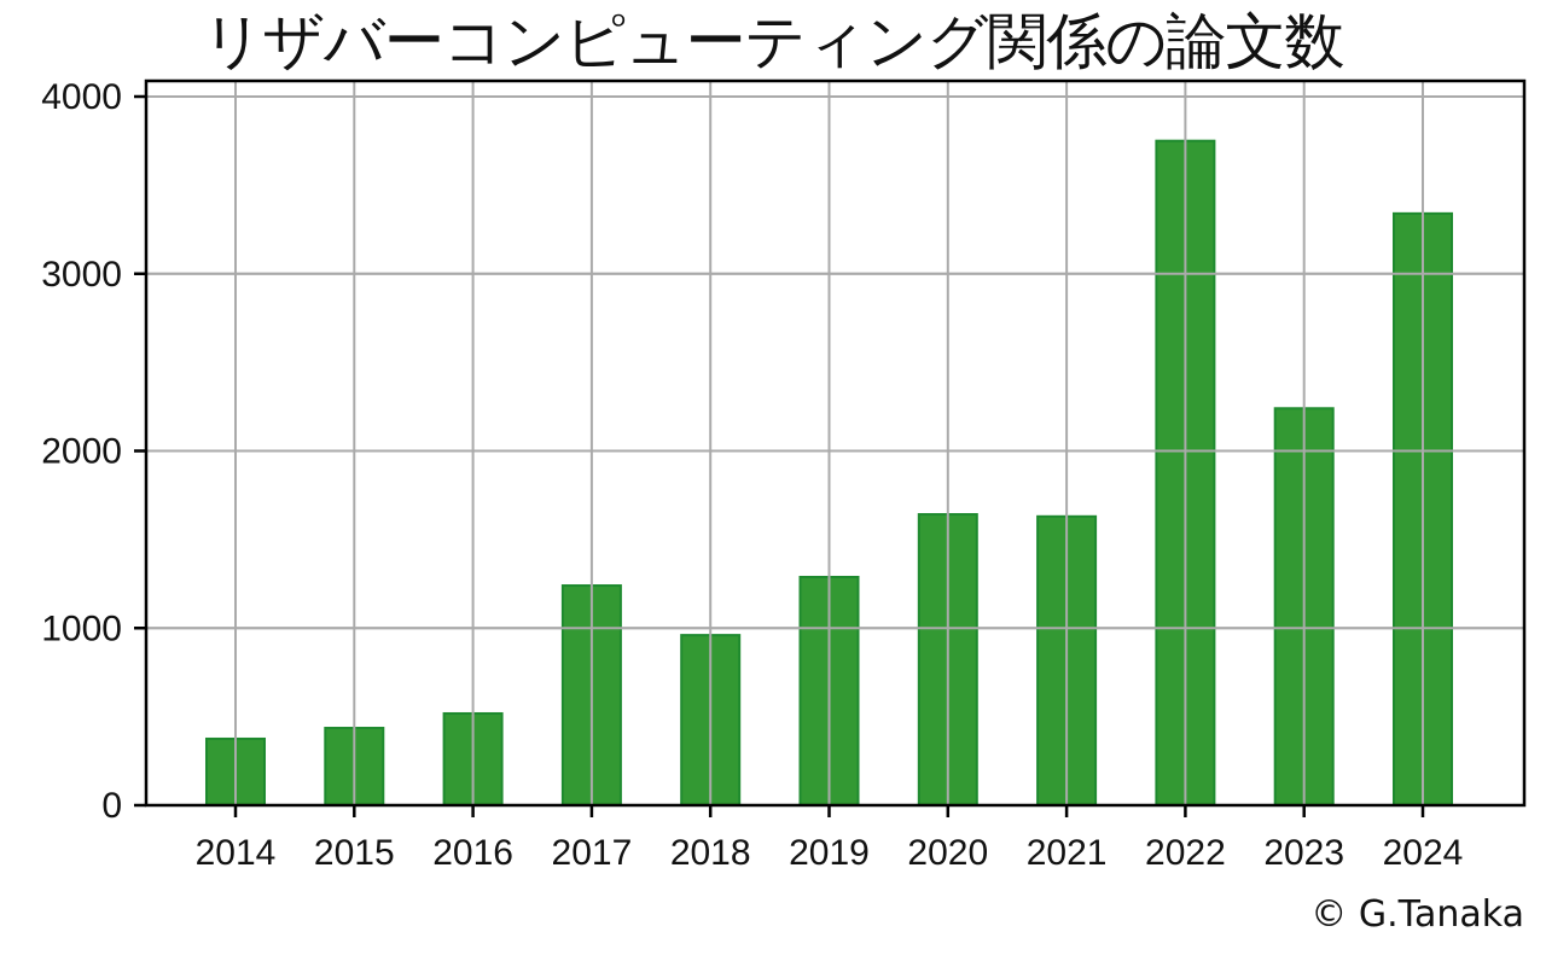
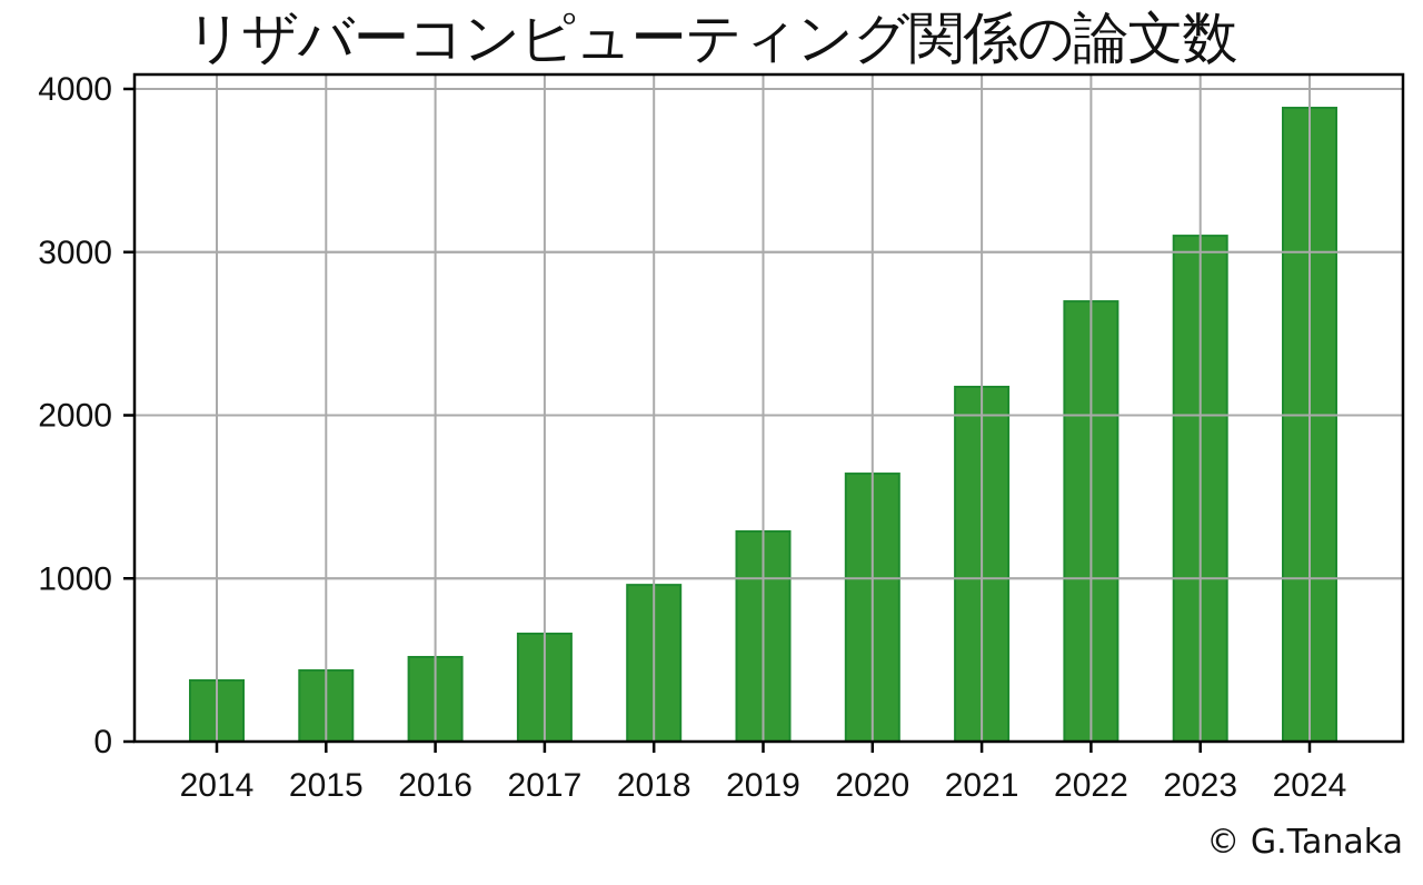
2017: 1240 -> 660
2021: 1630 -> 2170
2022: 3750 -> 2700
2023: 2240 -> 3100
2024: 3340 -> 3880
